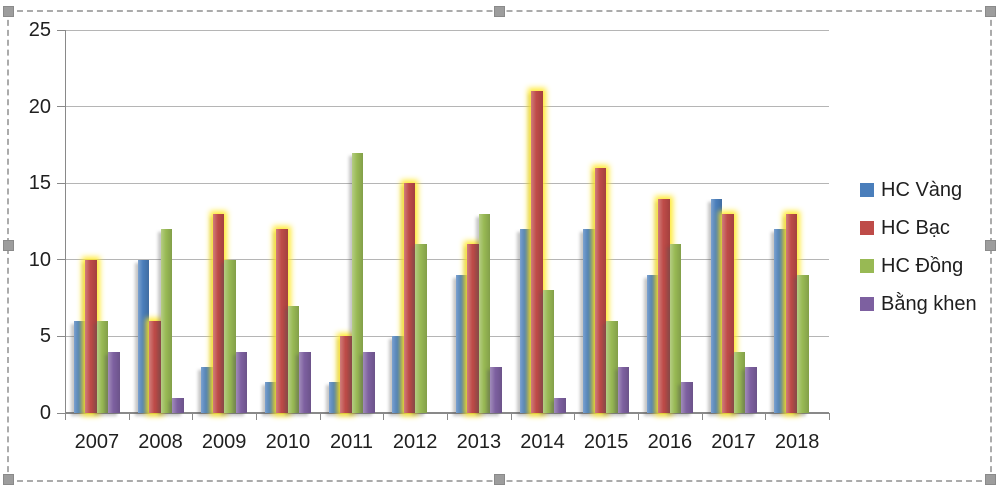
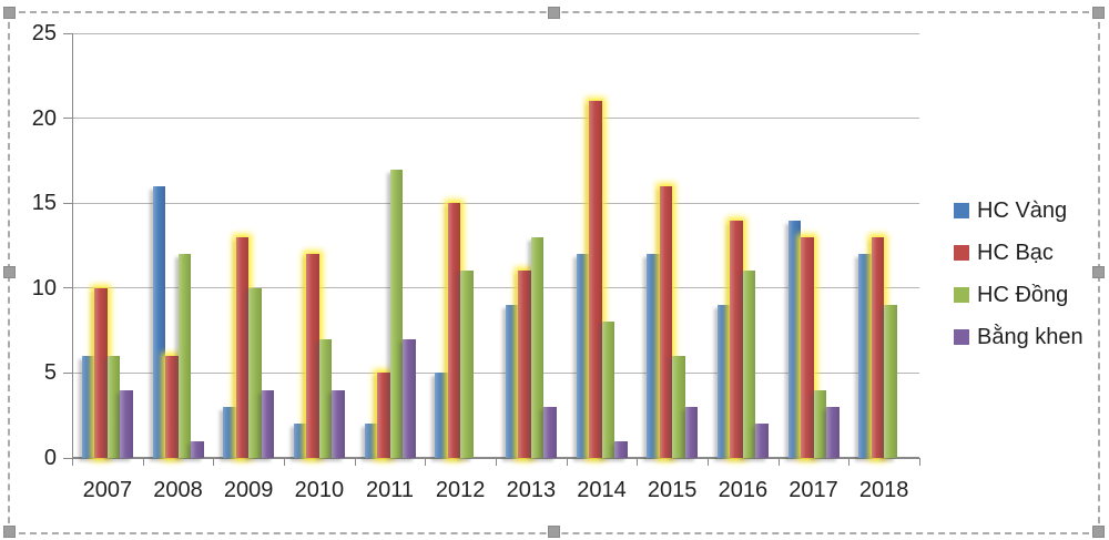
HC Vàng/2008: 10 -> 16
Bằng khen/2011: 4 -> 7
